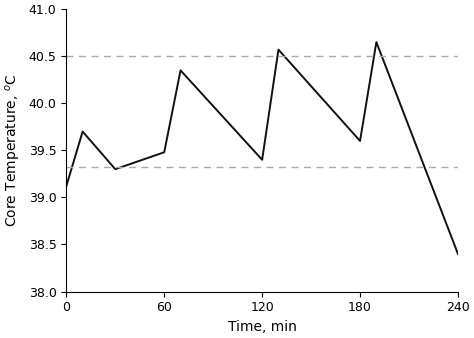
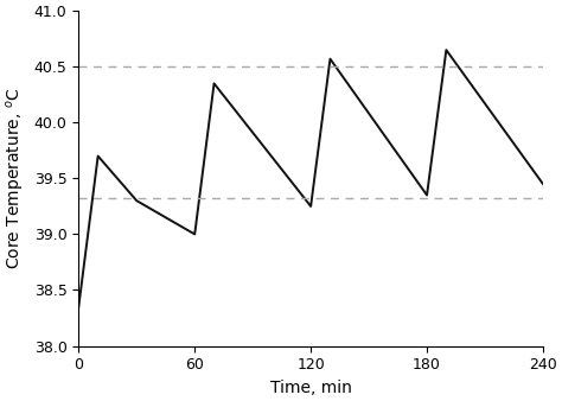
0: 39.12 -> 38.35
60: 39.48 -> 39.00
120: 39.40 -> 39.25
180: 39.60 -> 39.35
240: 38.40 -> 39.45
